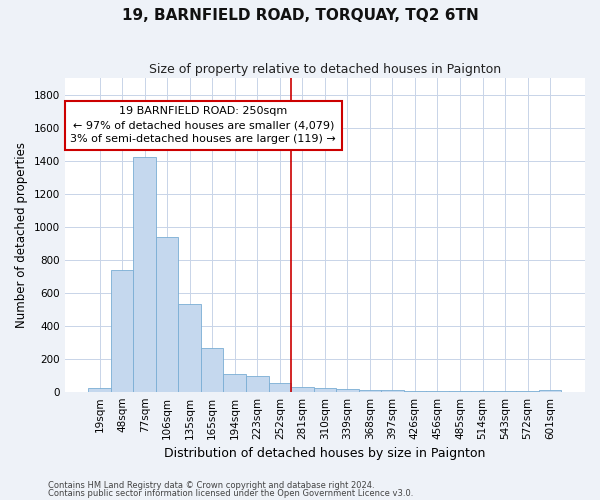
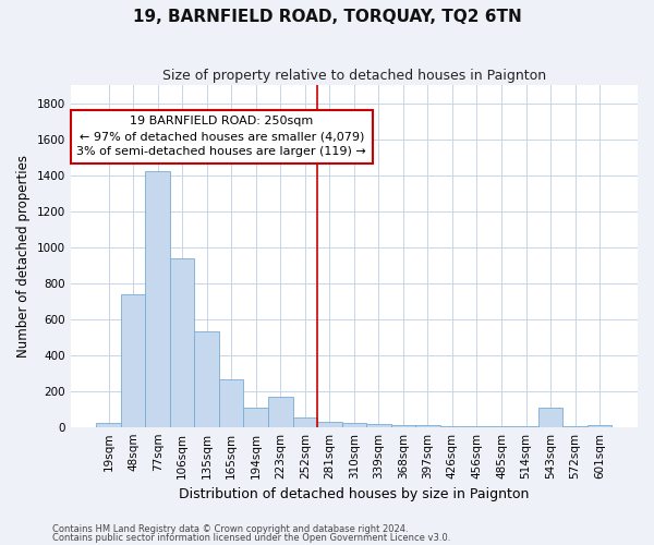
223sqm: 100 -> 170
543sqm: 0 -> 110
